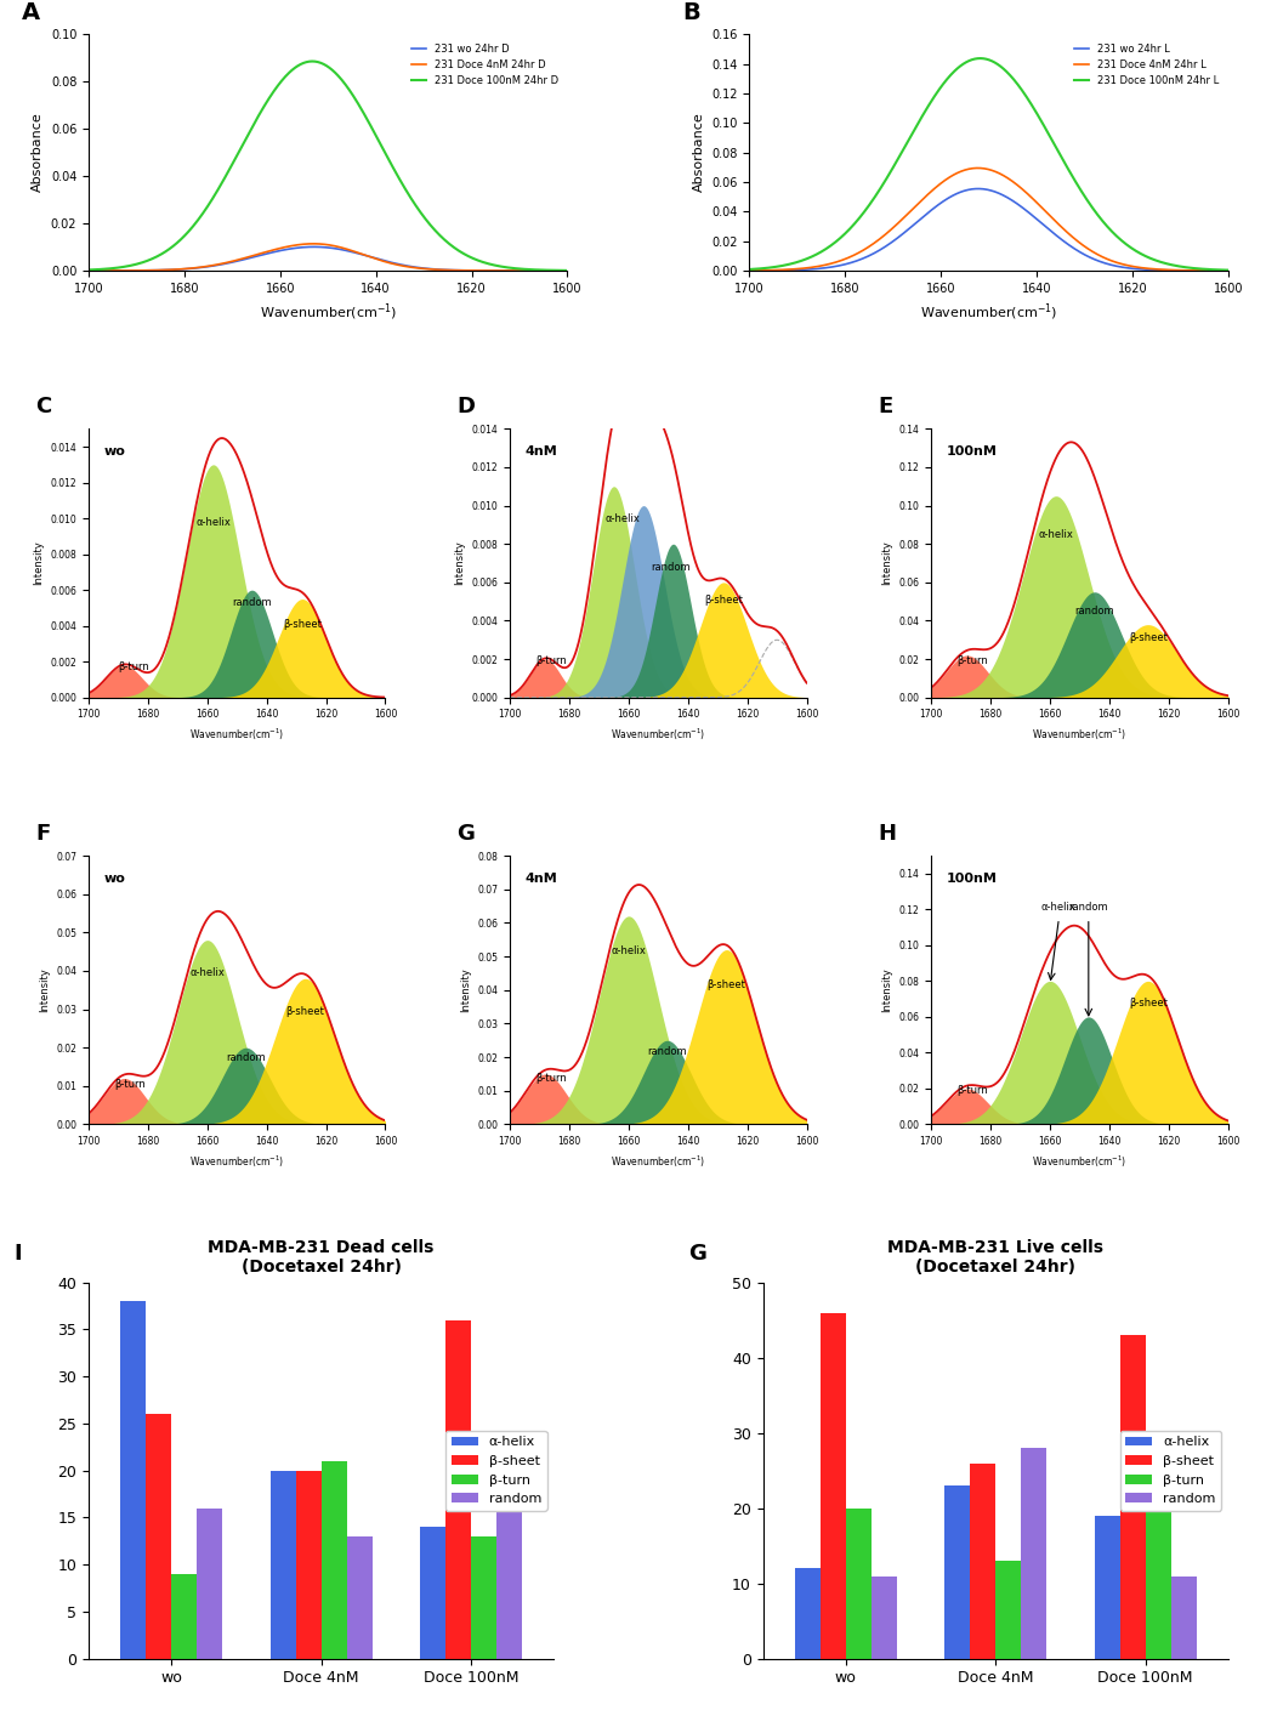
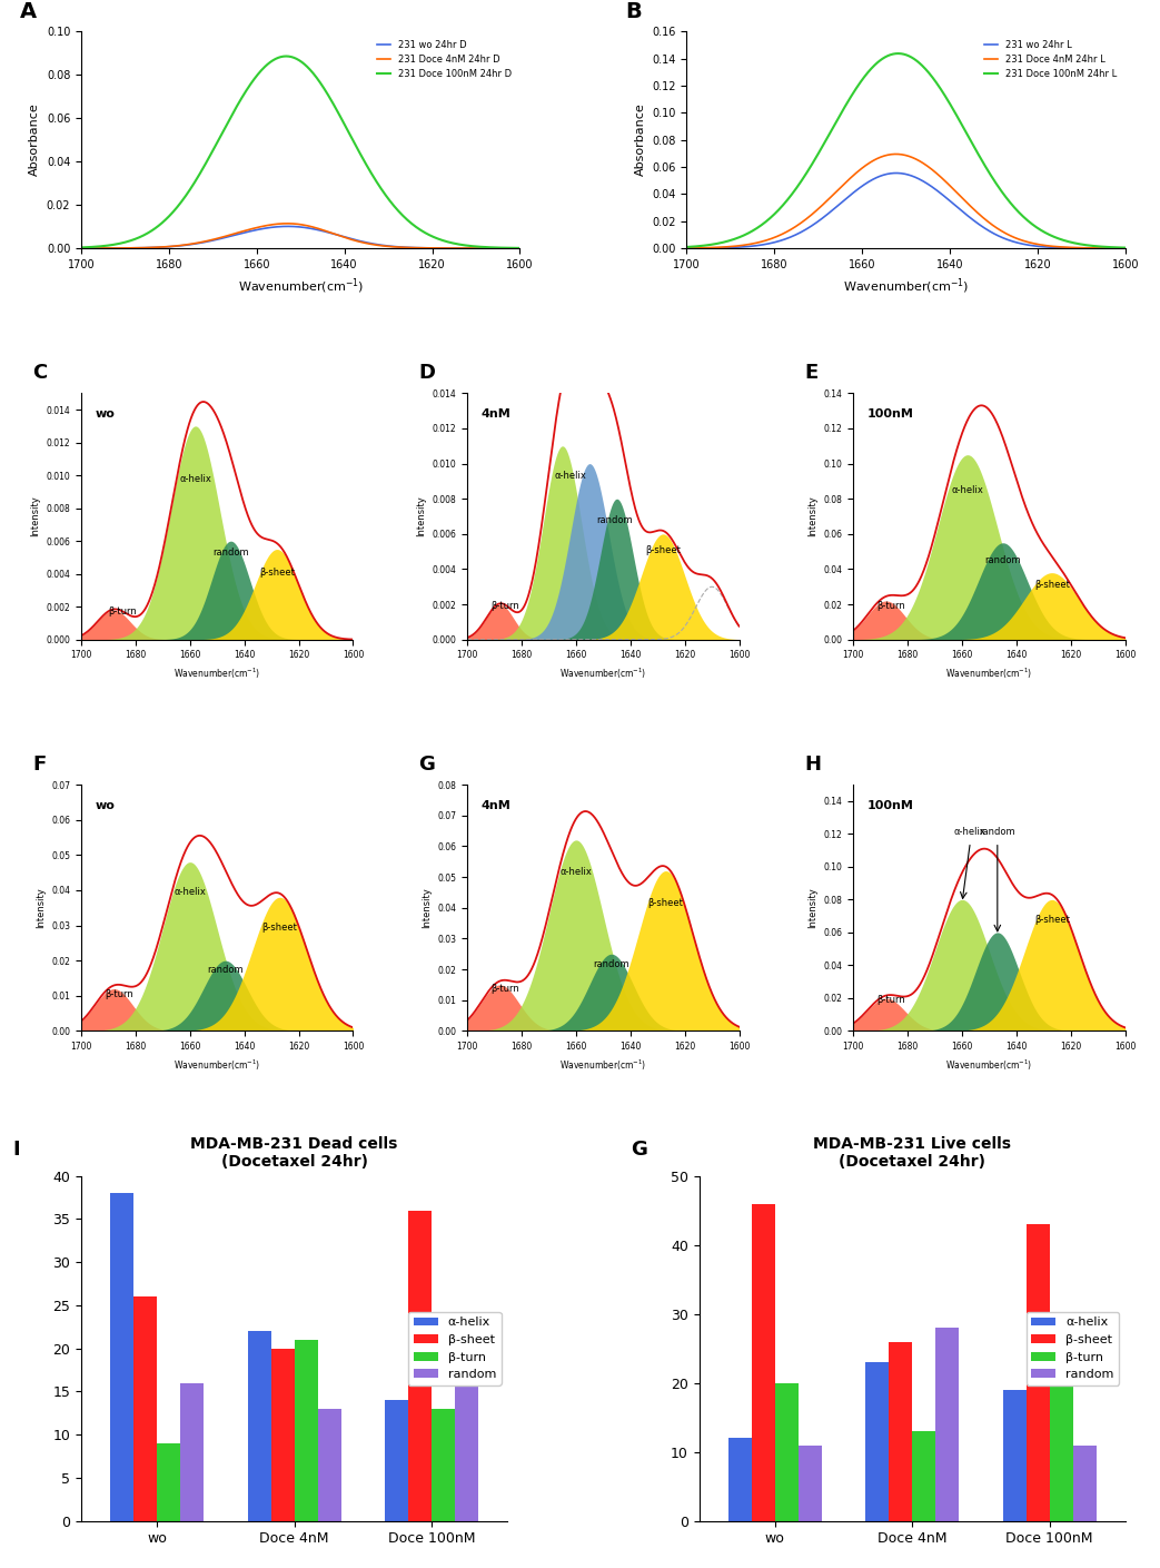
MDA-MB-231 Dead cells (Docetaxel 24hr)/α-helix/Doce 4nM: 20 -> 22
